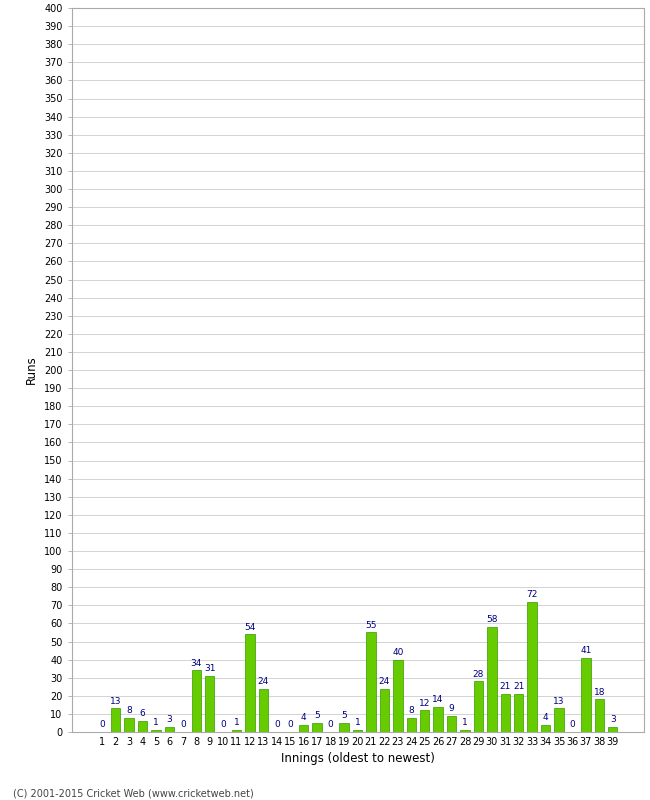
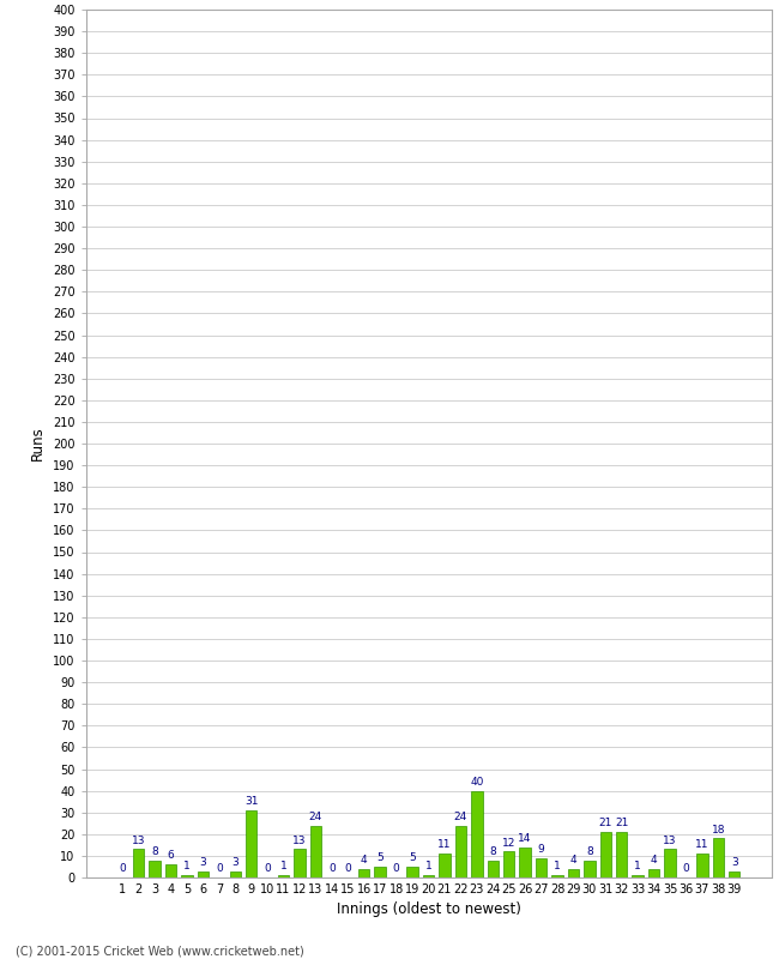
8: 34 -> 3
12: 54 -> 13
21: 55 -> 11
29: 28 -> 4
30: 58 -> 8
33: 72 -> 1
37: 41 -> 11
